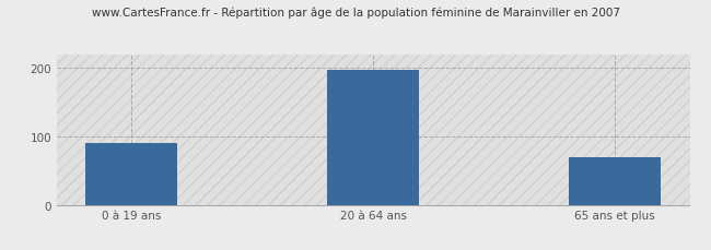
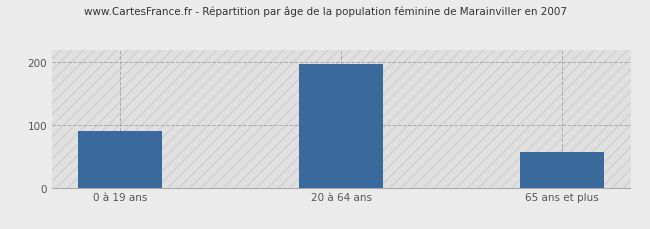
65 ans et plus: 70 -> 57
